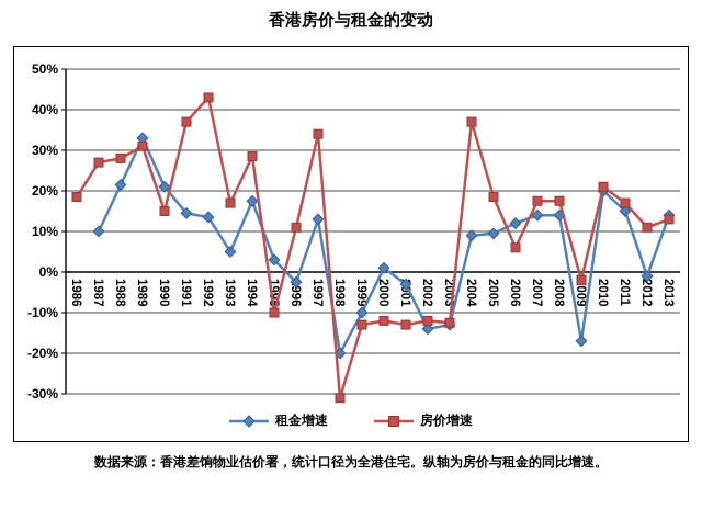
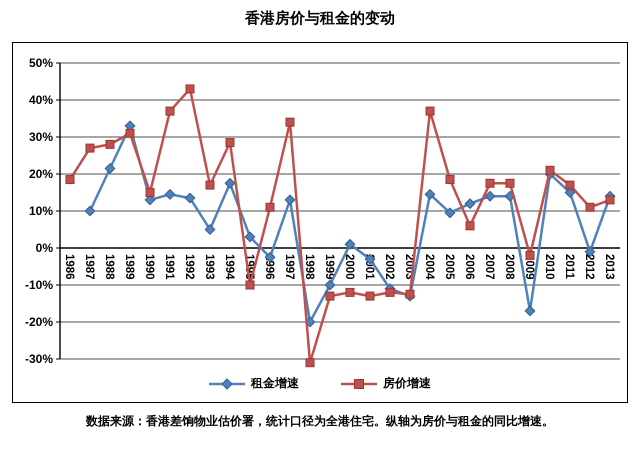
租金增速/1990: 21% -> 13%
租金增速/2002: -14% -> -11%
租金增速/2004: 9% -> 14%
